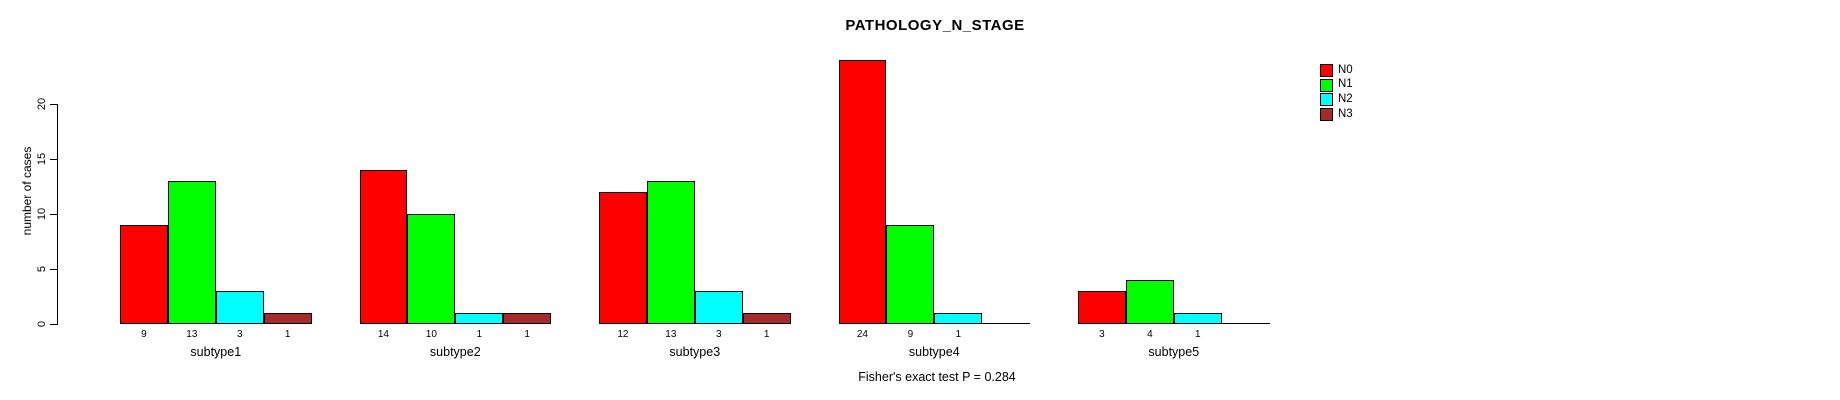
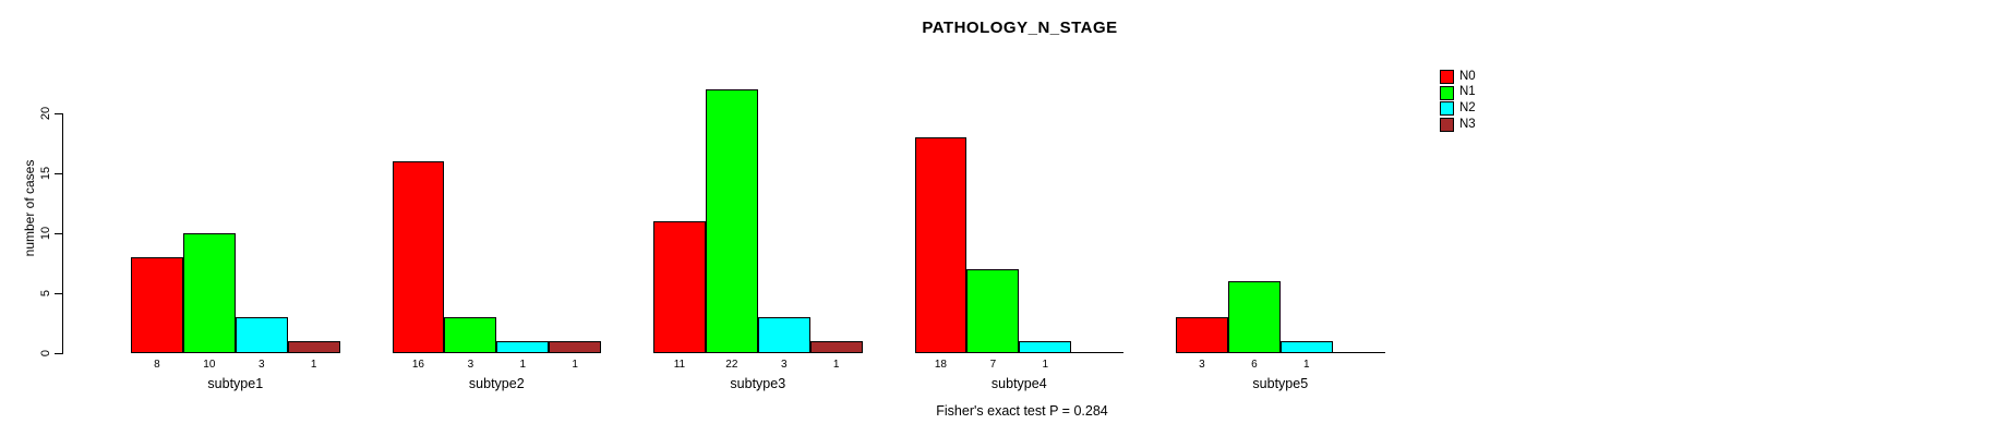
N0/subtype1: 9 -> 8
N1/subtype1: 13 -> 10
N0/subtype2: 14 -> 16
N1/subtype2: 10 -> 3
N0/subtype3: 12 -> 11
N1/subtype3: 13 -> 22
N0/subtype4: 24 -> 18
N1/subtype4: 9 -> 7
N1/subtype5: 4 -> 6
